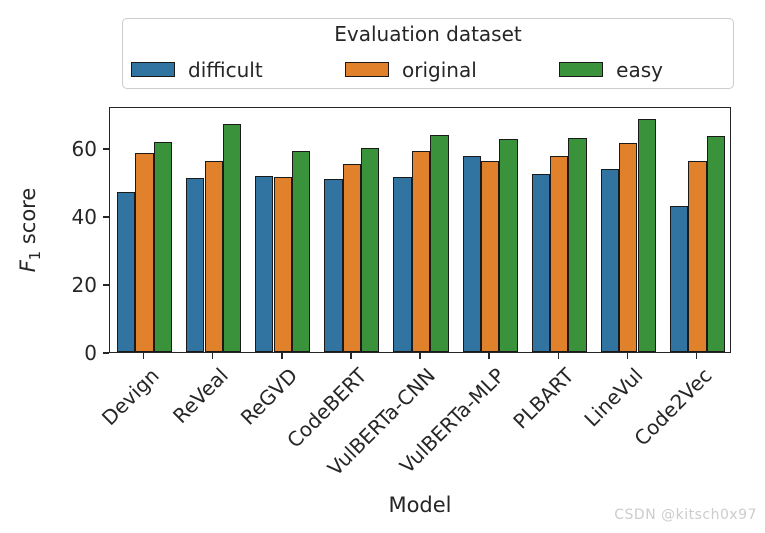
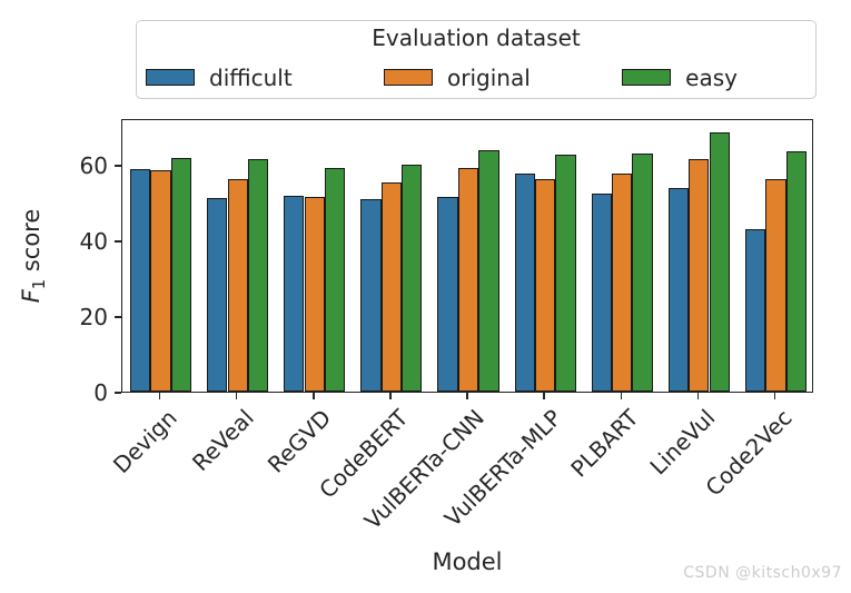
difficult/Devign: 47 -> 59
easy/ReVeal: 67 -> 62
